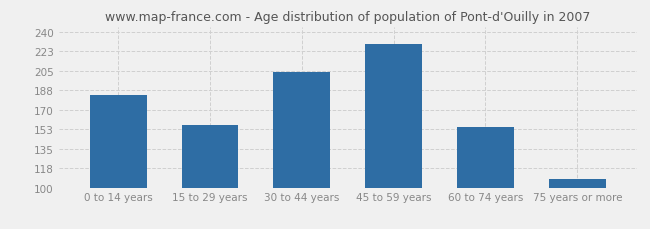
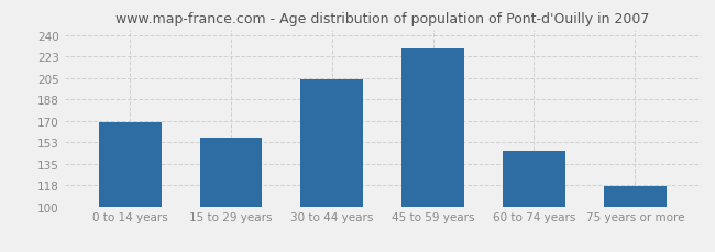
0 to 14 years: 183 -> 169
60 to 74 years: 155 -> 146
75 years or more: 108 -> 117
